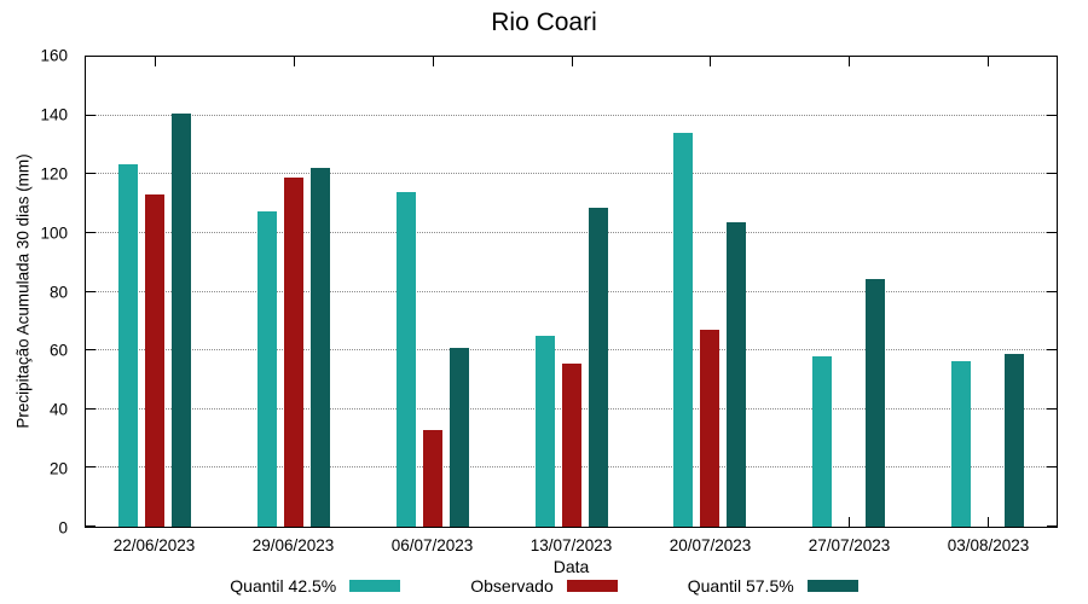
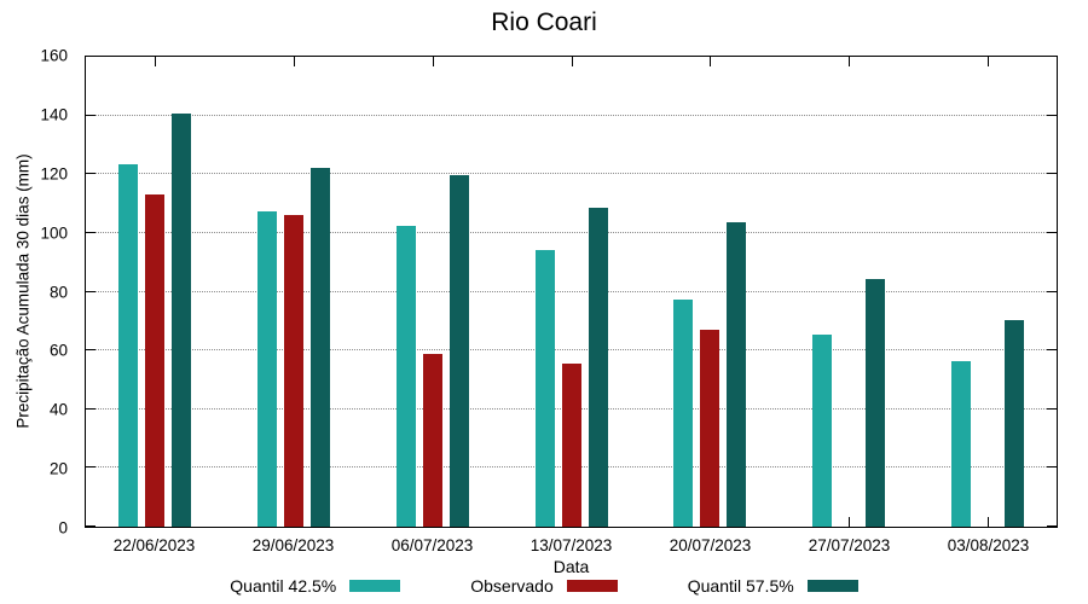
Observado/29/06/2023: 119 -> 106
Quantil 42.5%/06/07/2023: 114 -> 102
Observado/06/07/2023: 33 -> 59
Quantil 57.5%/06/07/2023: 61 -> 120
Quantil 42.5%/13/07/2023: 65 -> 94
Quantil 42.5%/20/07/2023: 134 -> 78
Quantil 42.5%/27/07/2023: 58 -> 66
Quantil 57.5%/03/08/2023: 59 -> 70
